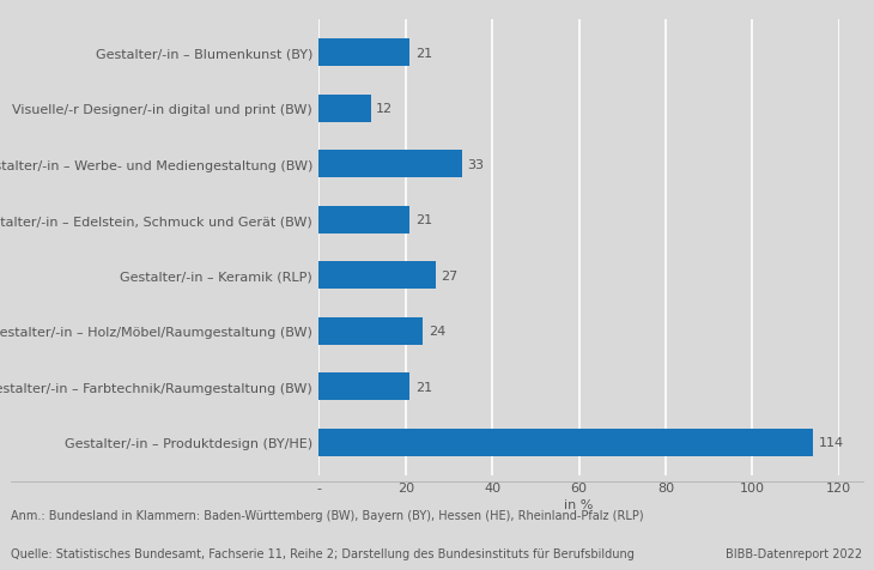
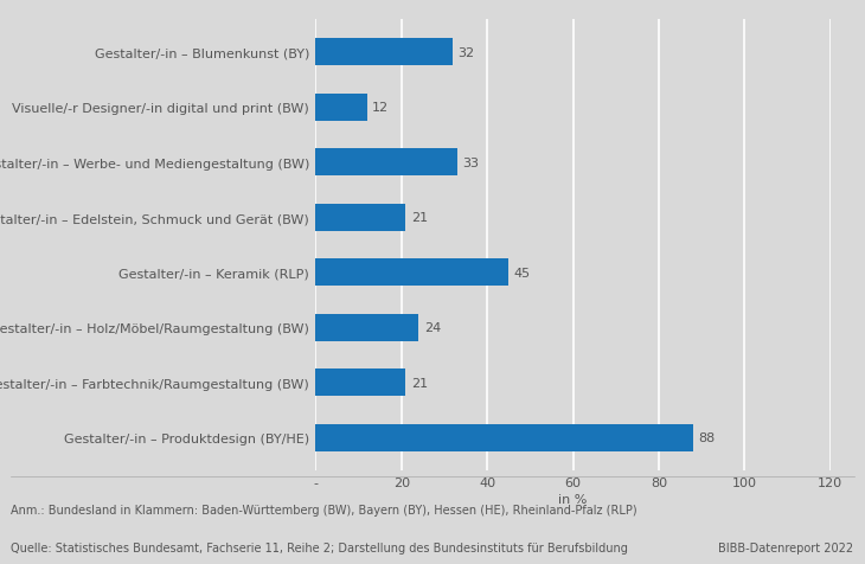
Gestalter/-in – Blumenkunst (BY): 21 -> 32
Gestalter/-in – Keramik (RLP): 27 -> 45
Gestalter/-in – Produktdesign (BY/HE): 114 -> 88
